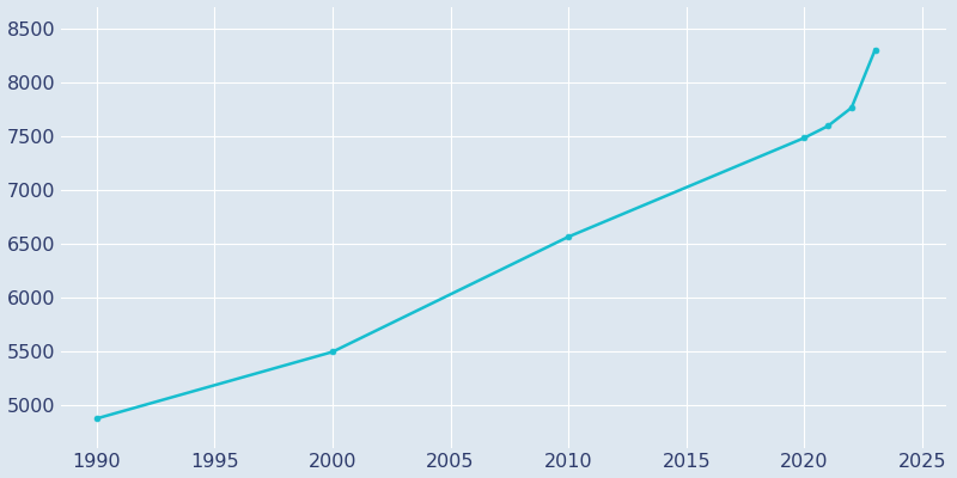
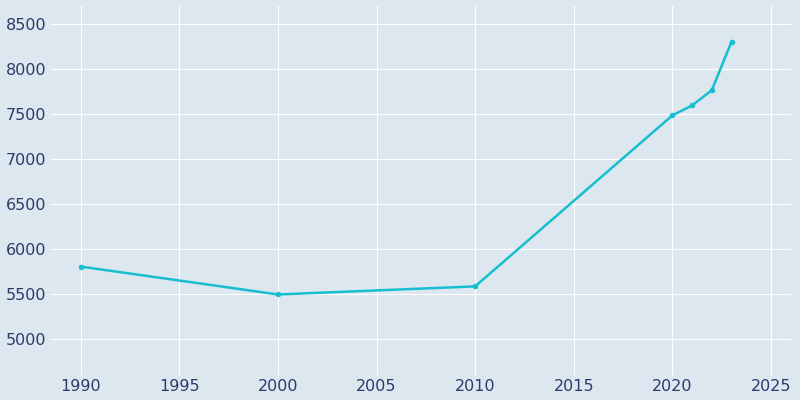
1990: 4870 -> 5800
2010: 6560 -> 5580
